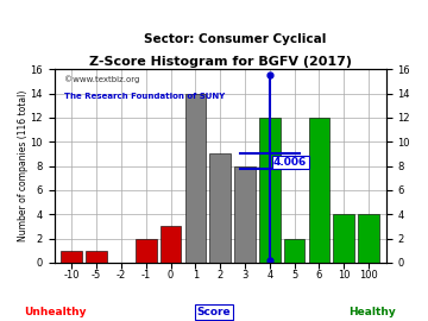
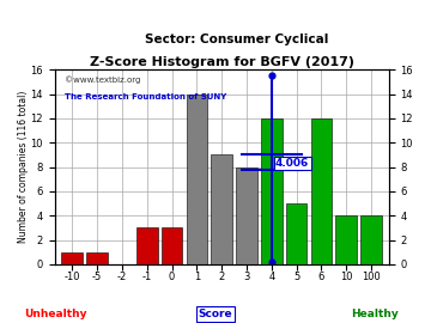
-1: 2 -> 3
5: 2 -> 5
